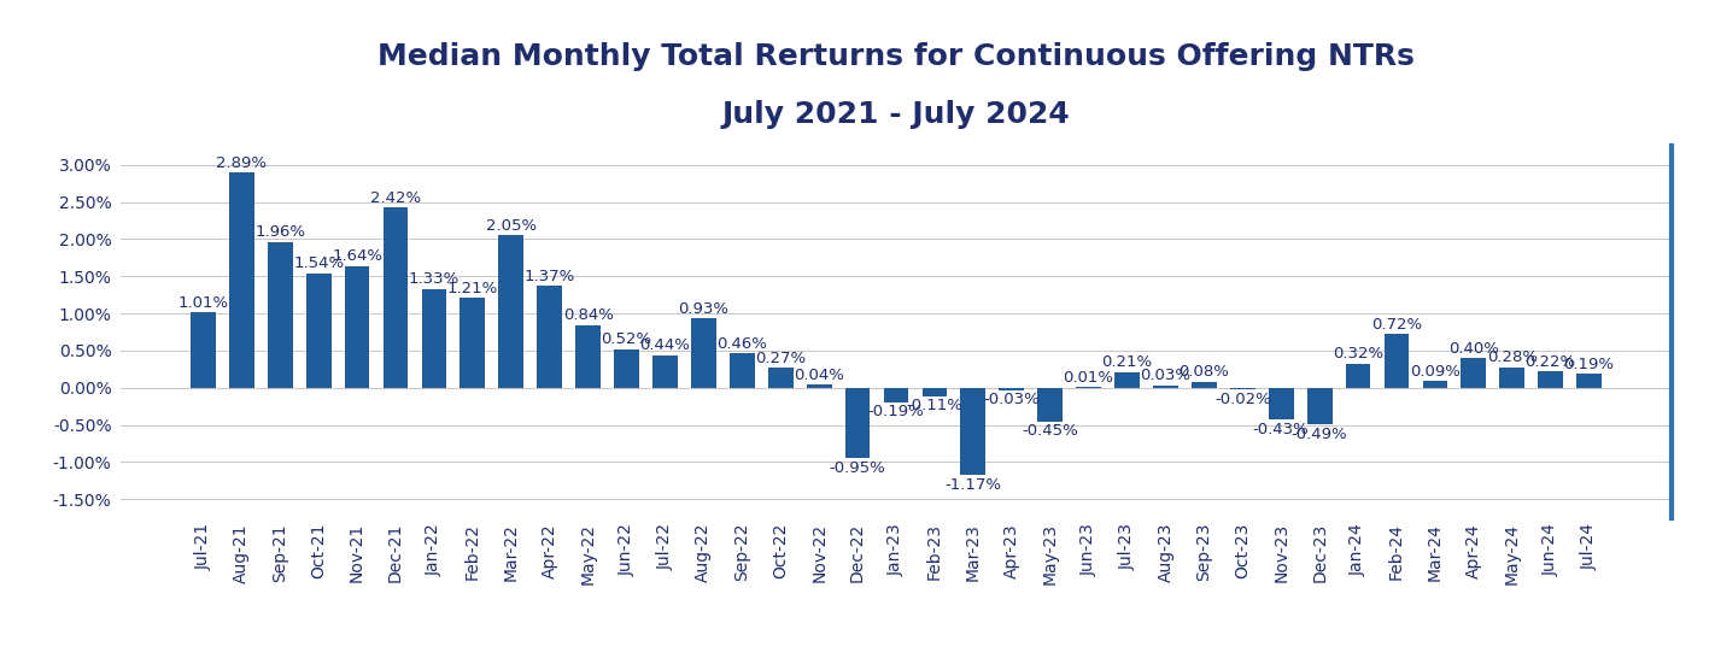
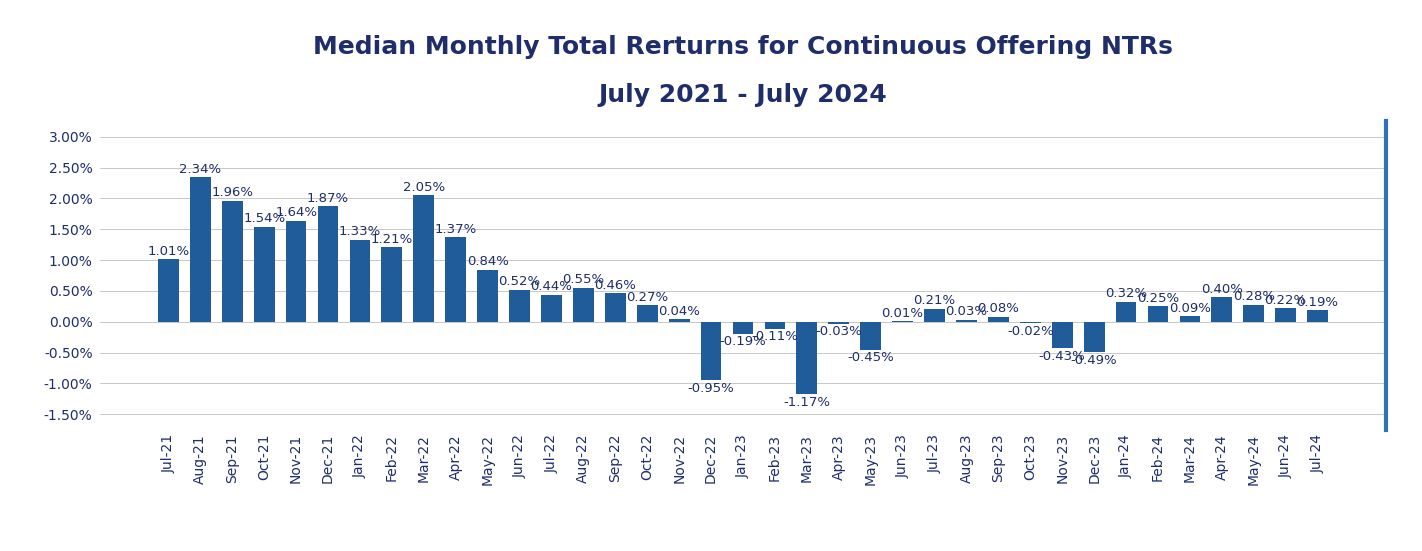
Aug-21: 2.89% -> 2.34%
Dec-21: 2.42% -> 1.87%
Aug-22: 0.93% -> 0.55%
Feb-24: 0.72% -> 0.25%
